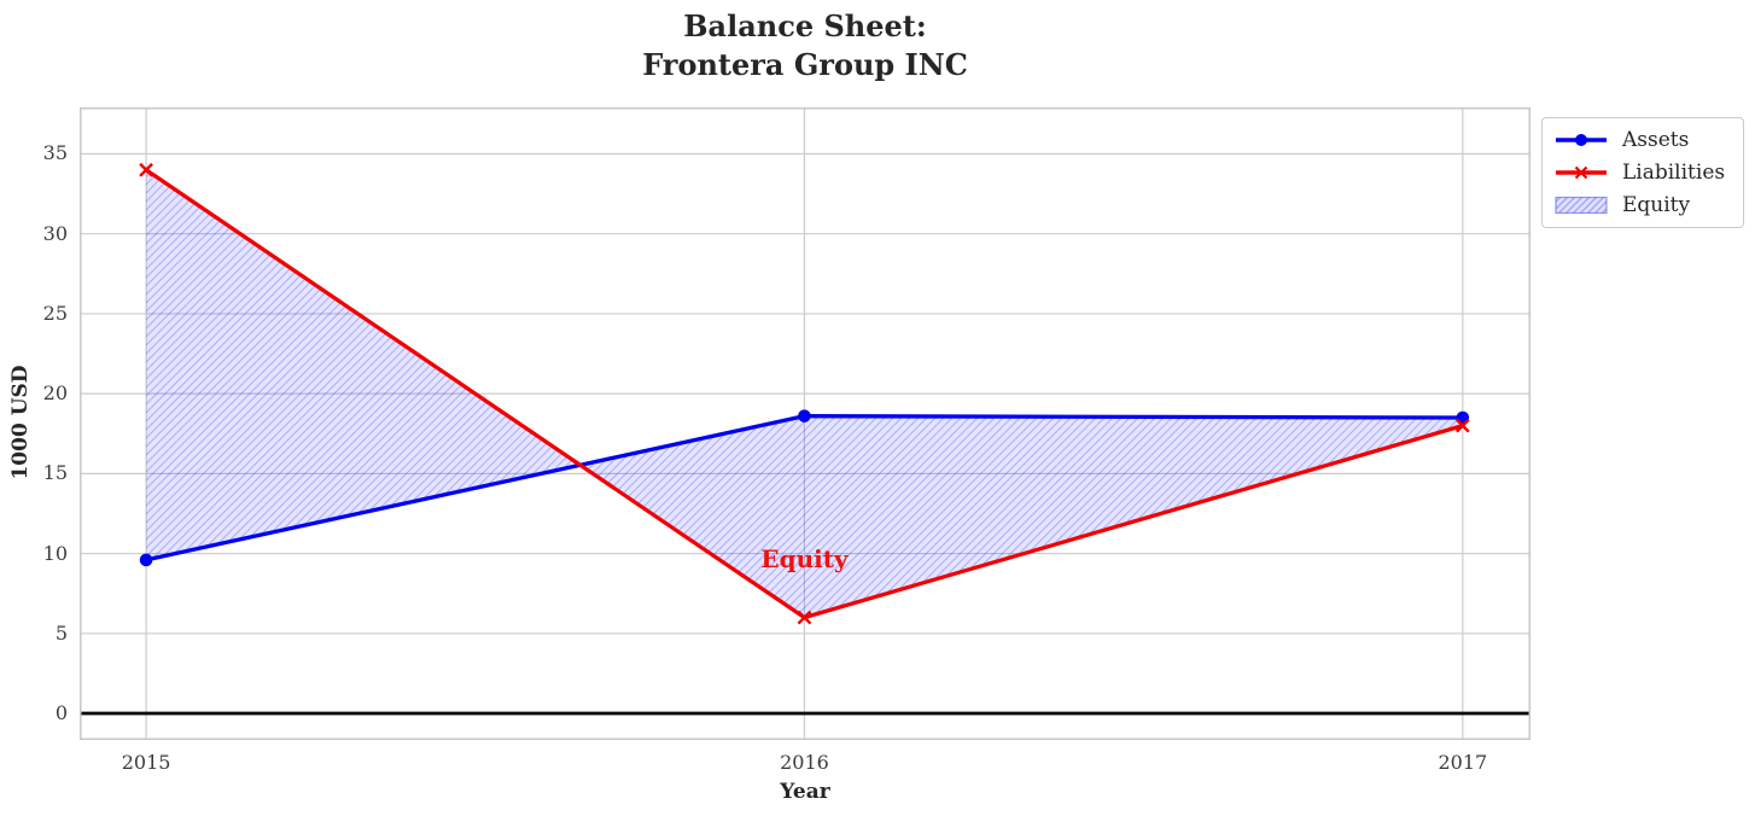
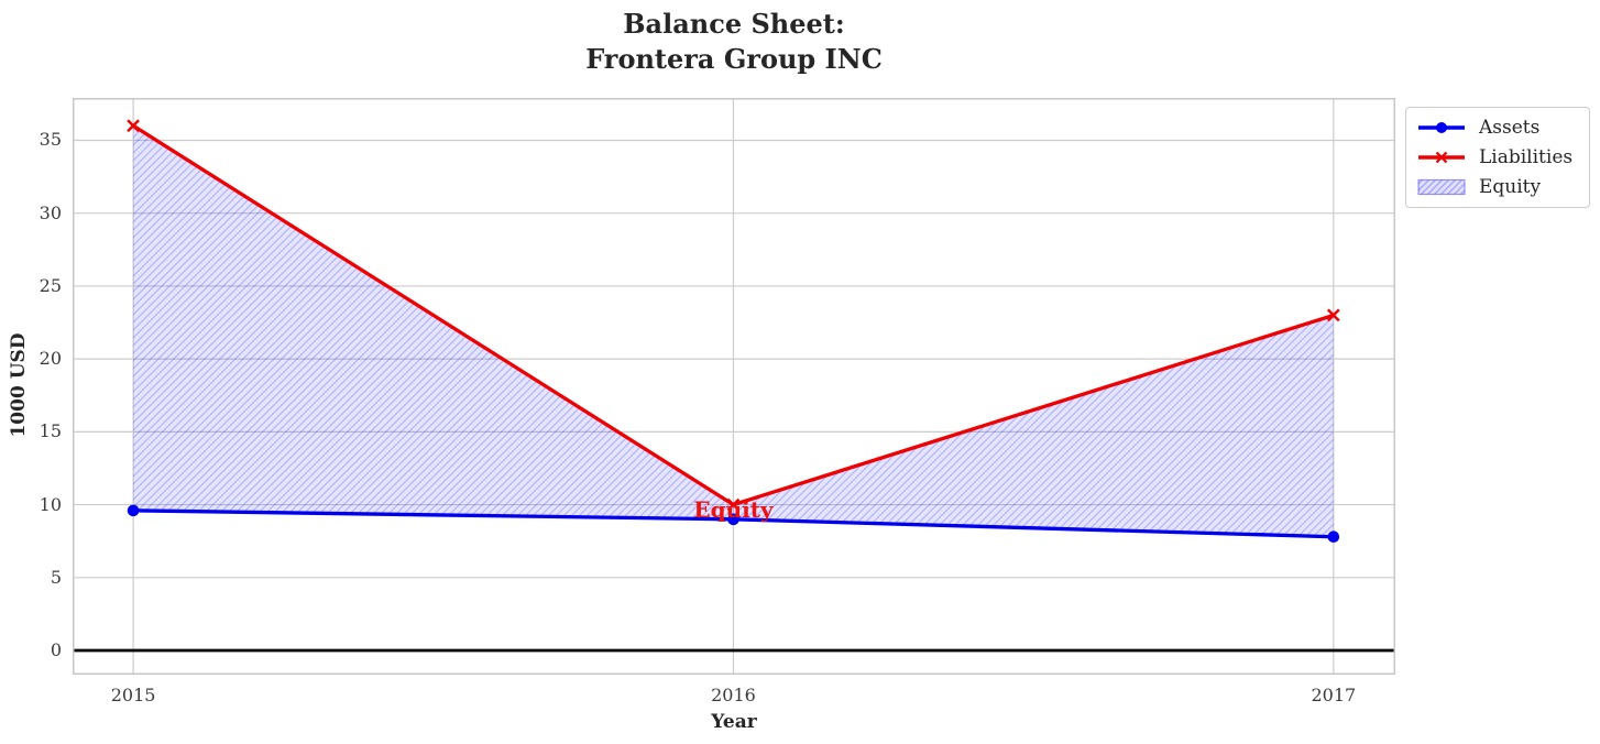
Liabilities/2015: 34 -> 36
Assets/2016: 18.6 -> 9.0
Liabilities/2016: 6 -> 10
Assets/2017: 18.5 -> 7.8
Liabilities/2017: 18 -> 23
